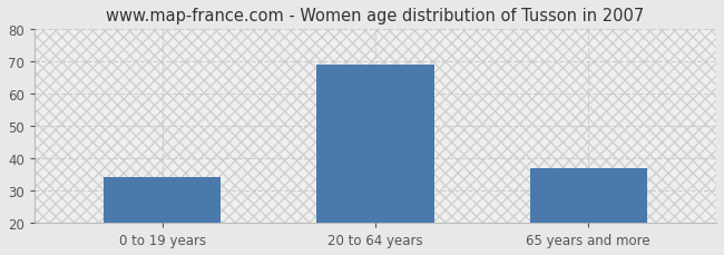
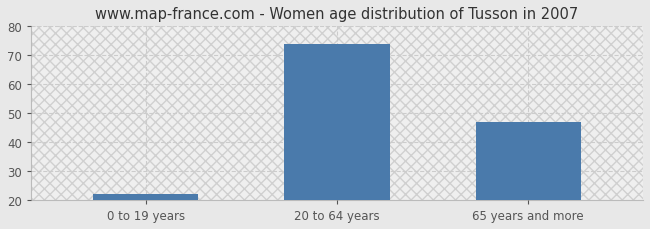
0 to 19 years: 34 -> 22
20 to 64 years: 69 -> 74
65 years and more: 37 -> 47
